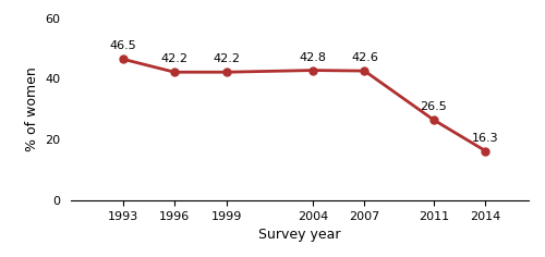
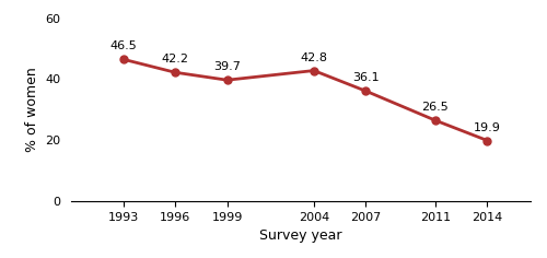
1999: 42.2 -> 39.7
2007: 42.6 -> 36.1
2014: 16.3 -> 19.9
